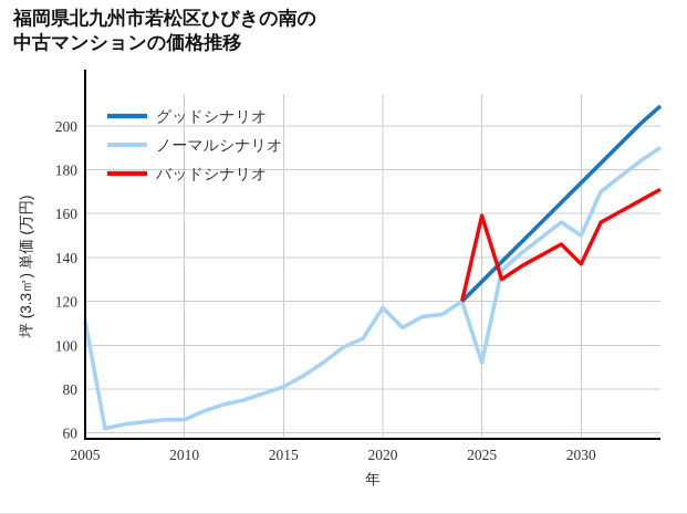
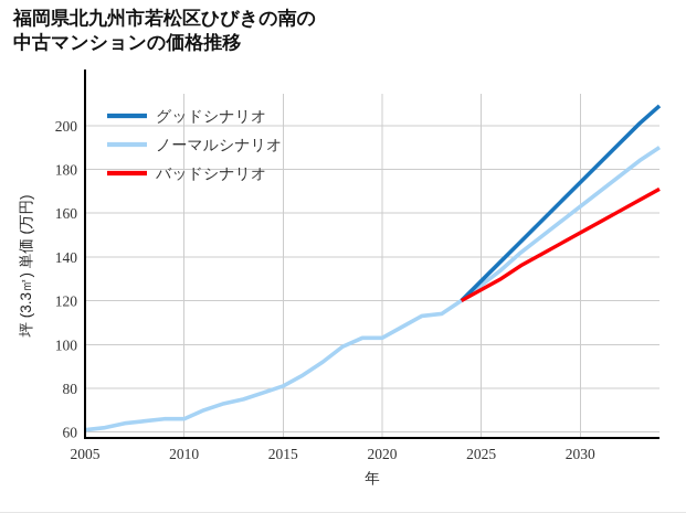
ノーマルシナリオ/2005: 111 -> 61
ノーマルシナリオ/2020: 117 -> 103
ノーマルシナリオ/2025: 92 -> 127
バッドシナリオ/2025: 159 -> 125
ノーマルシナリオ/2030: 150 -> 163
バッドシナリオ/2030: 137 -> 151
